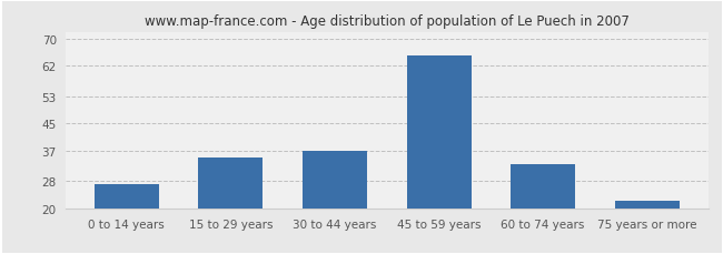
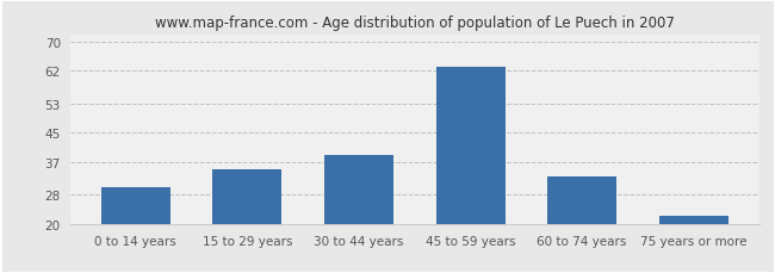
0 to 14 years: 27 -> 30
30 to 44 years: 37 -> 39
45 to 59 years: 65 -> 63
